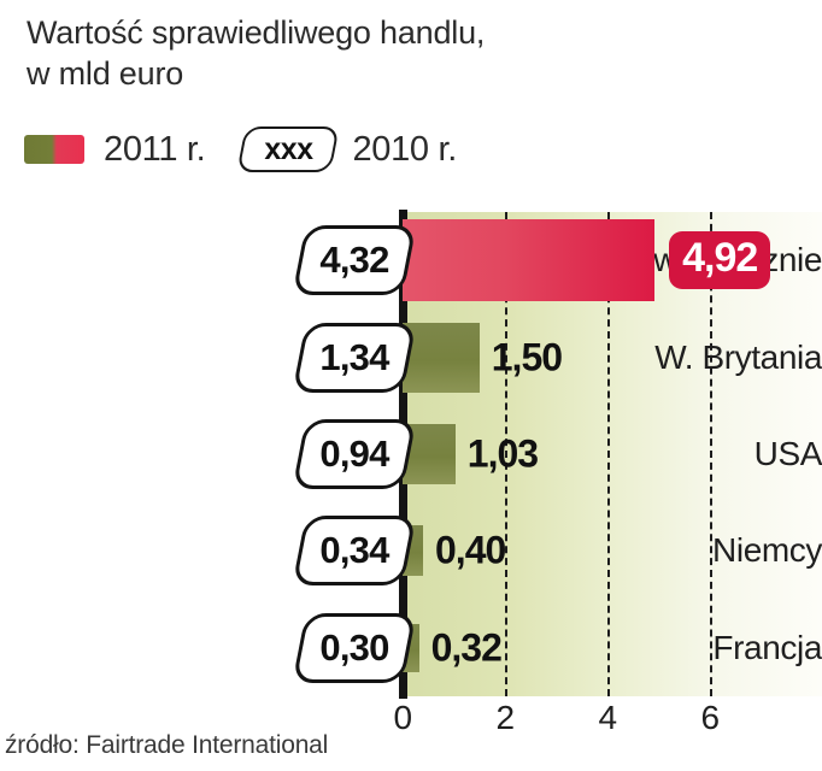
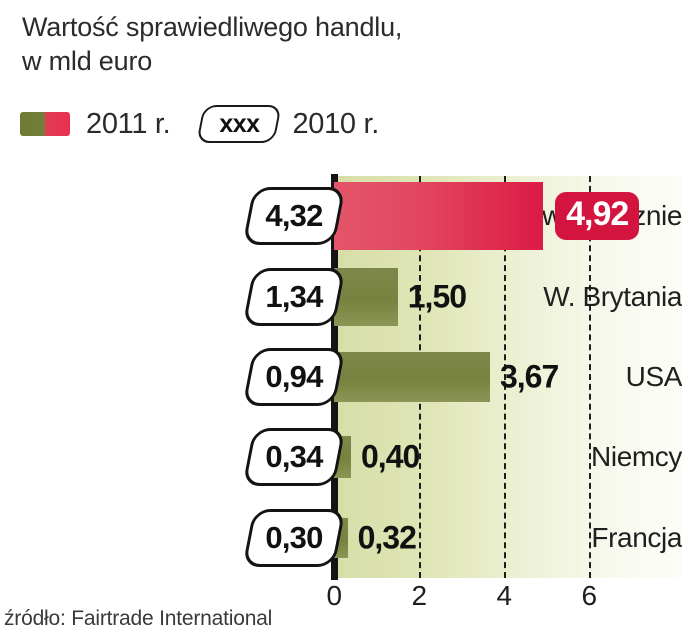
2011 r./USA: 1,03 -> 3,67
